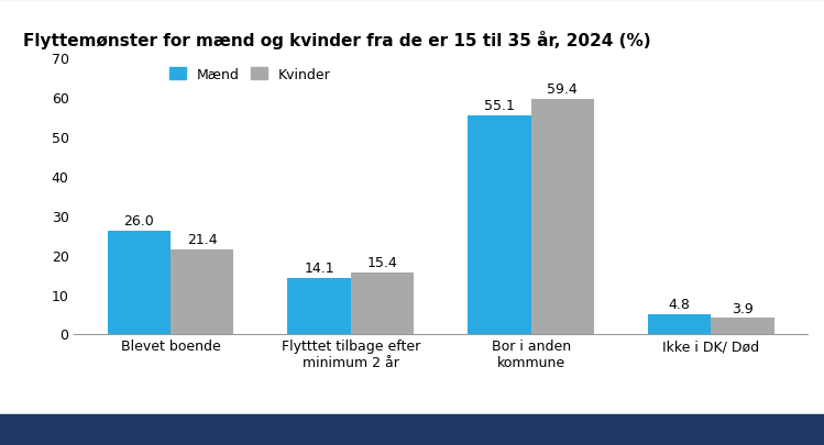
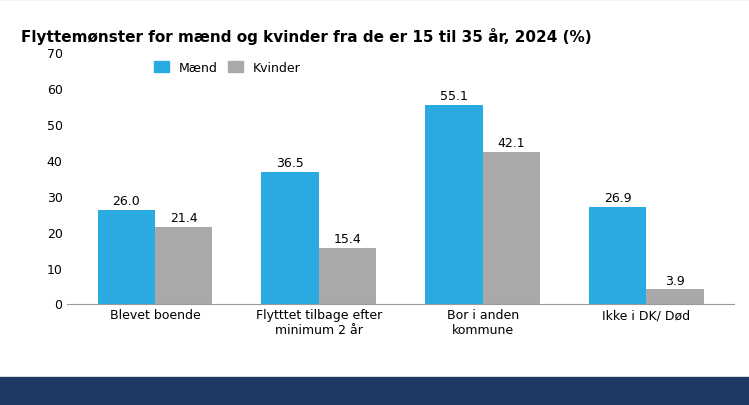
Mænd/Flytttet tilbage efter minimum 2 år: 14.1 -> 36.5
Kvinder/Bor i anden kommune: 59.4 -> 42.1
Mænd/Ikke i DK/ Død: 4.8 -> 26.9
